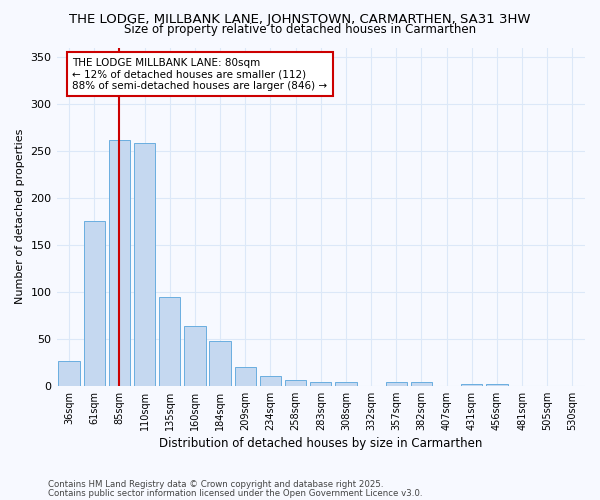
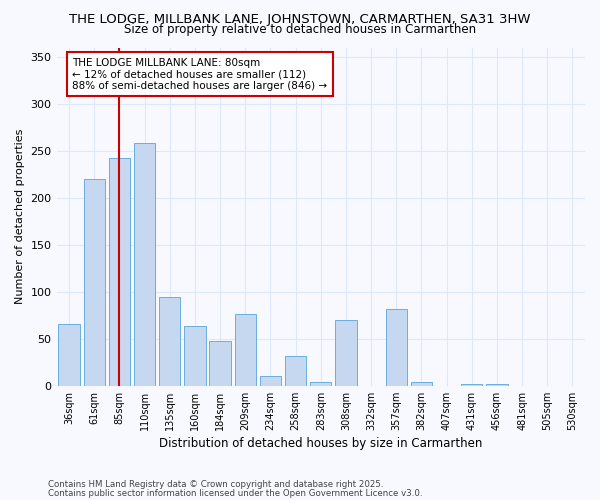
36sqm: 26 -> 66
61sqm: 175 -> 220
85sqm: 262 -> 242
209sqm: 20 -> 76
258sqm: 6 -> 32
308sqm: 4 -> 70
357sqm: 4 -> 82
